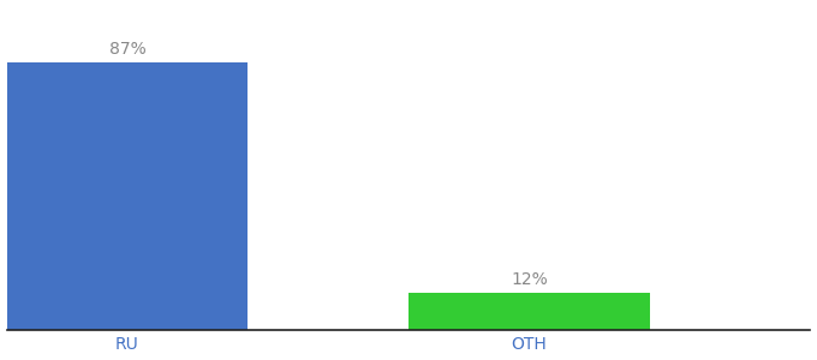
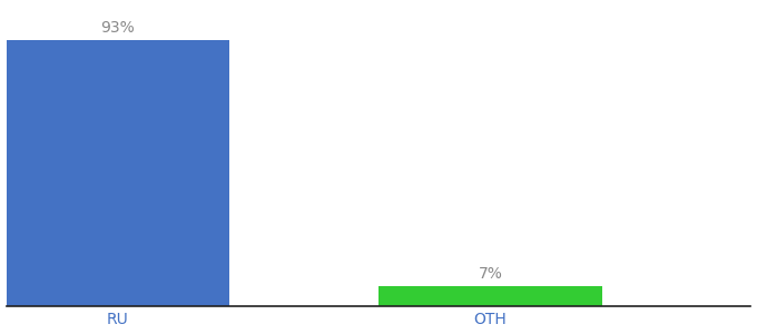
RU: 87% -> 93%
OTH: 12% -> 7%
